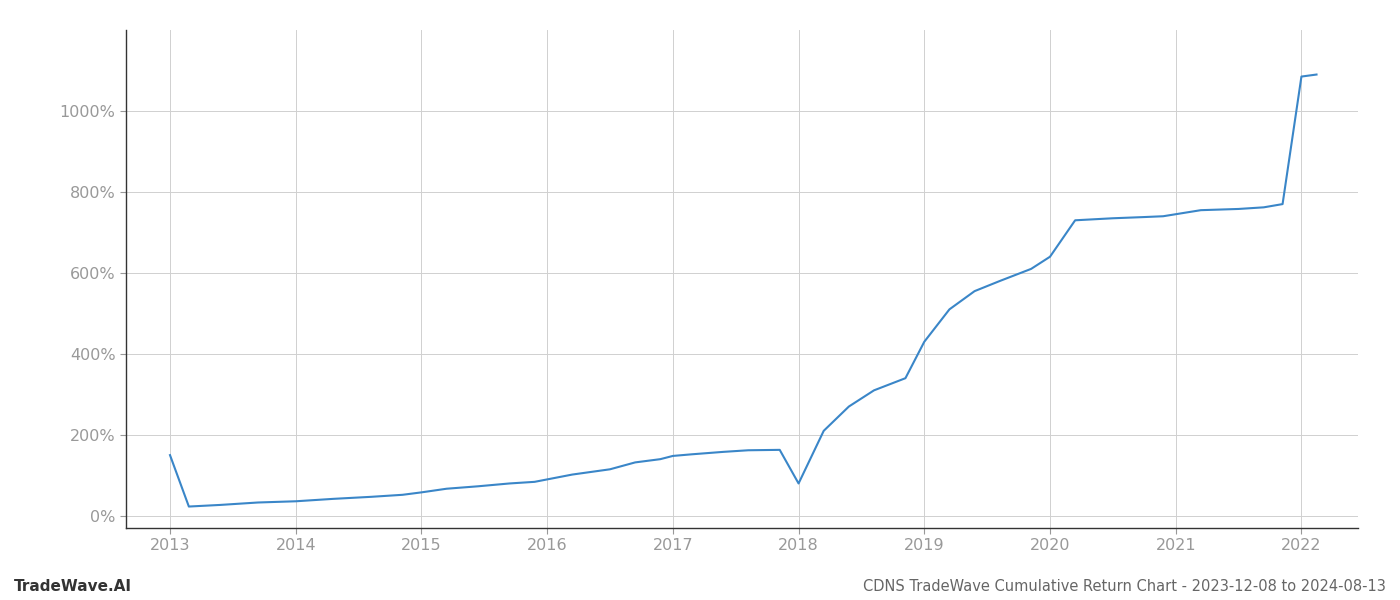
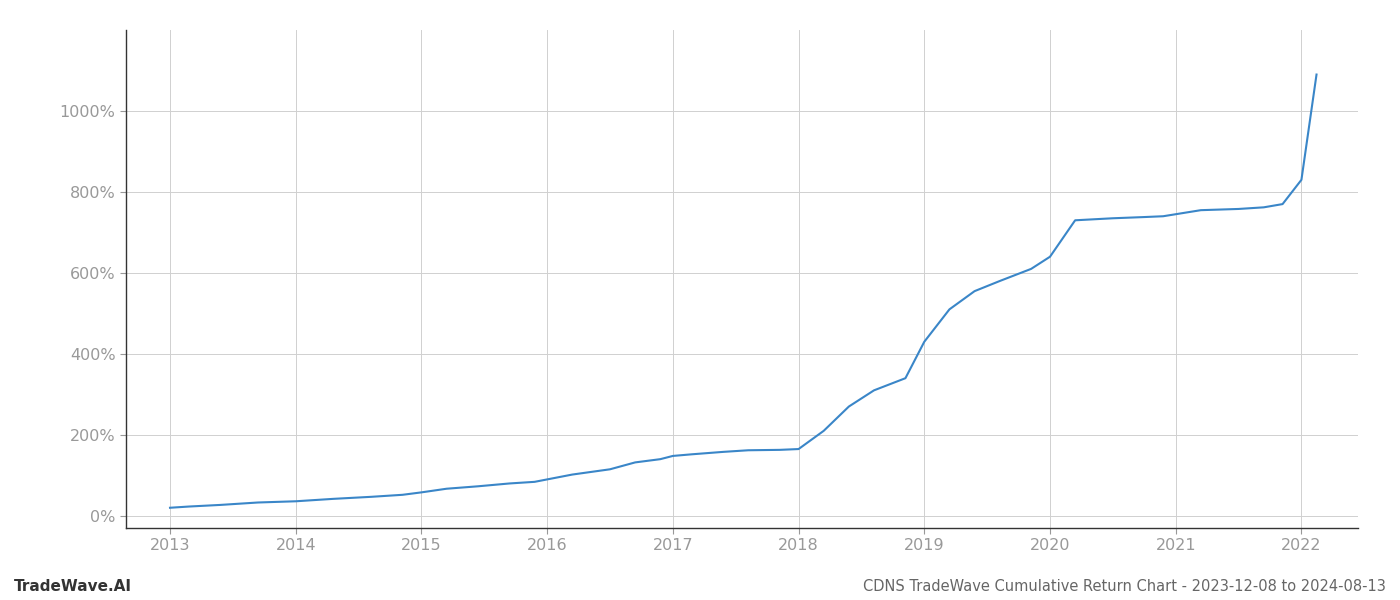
2013: 150% -> 20%
2018: 80% -> 165%
2022: 1085% -> 830%
